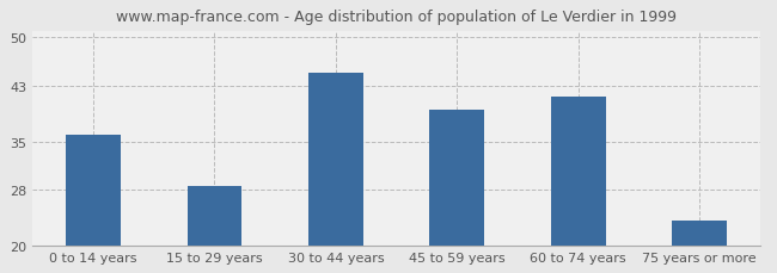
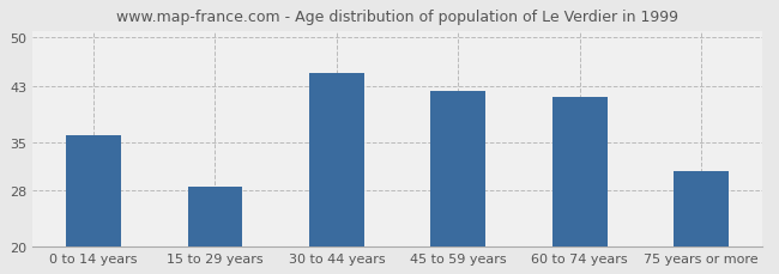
45 to 59 years: 39.5 -> 42.4
75 years or more: 23.5 -> 30.8
